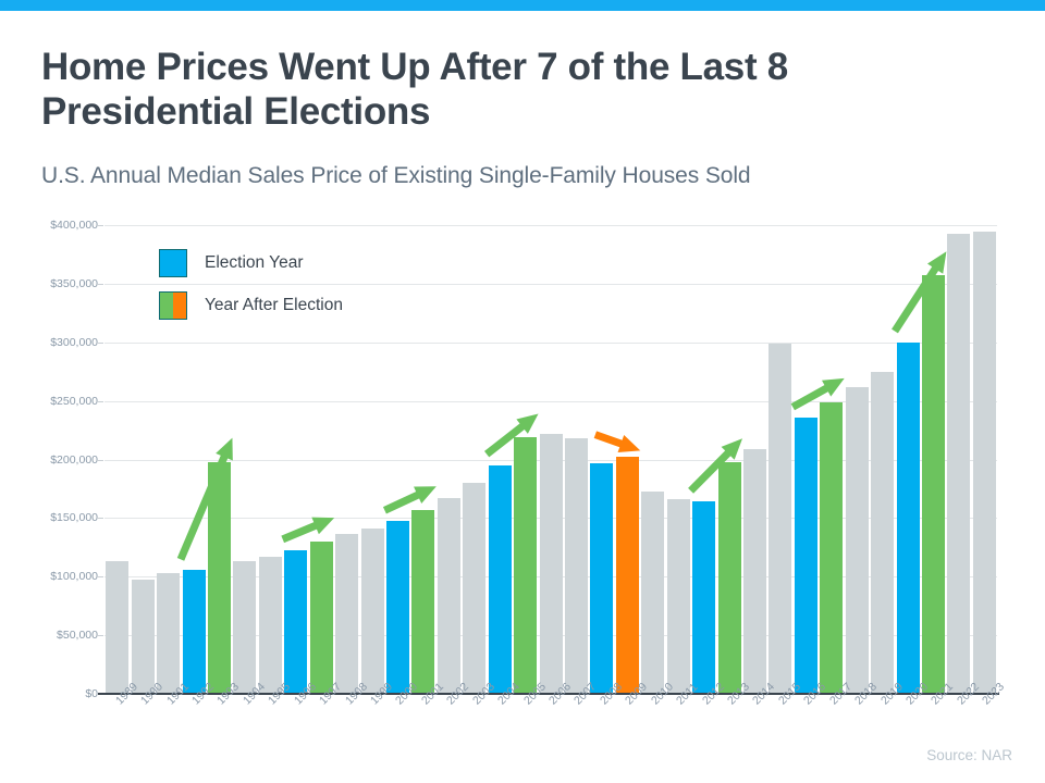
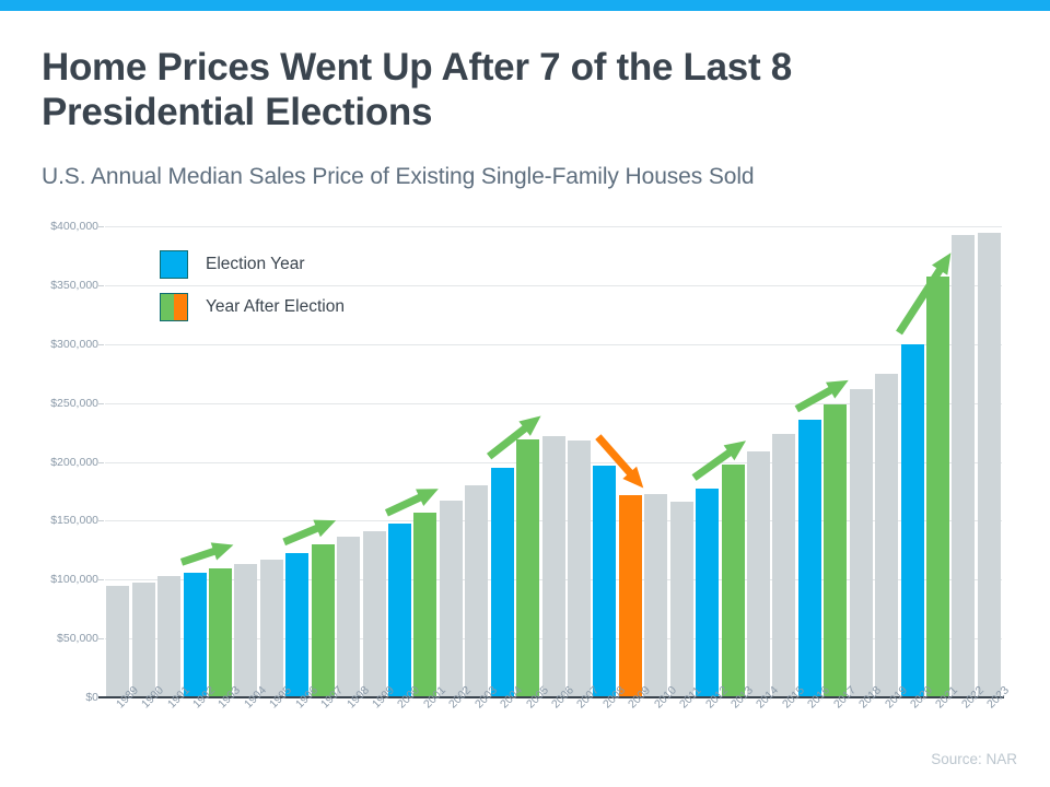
1989: $113000 -> $95000
1993: $198000 -> $109000
2009: $202000 -> $172000
2012: $164000 -> $177000
2015: $299000 -> $224000
